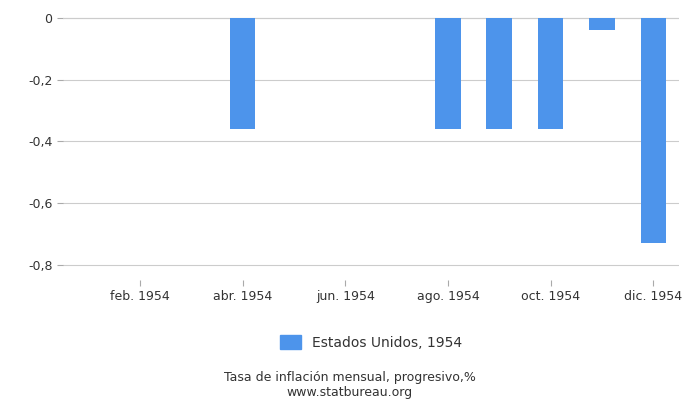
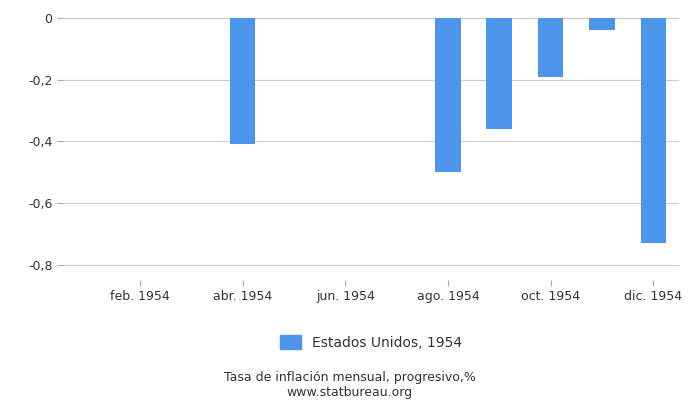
abr. 1954: -0,36 -> -0,41
ago. 1954: -0,36 -> -0,50
oct. 1954: -0,36 -> -0,19
